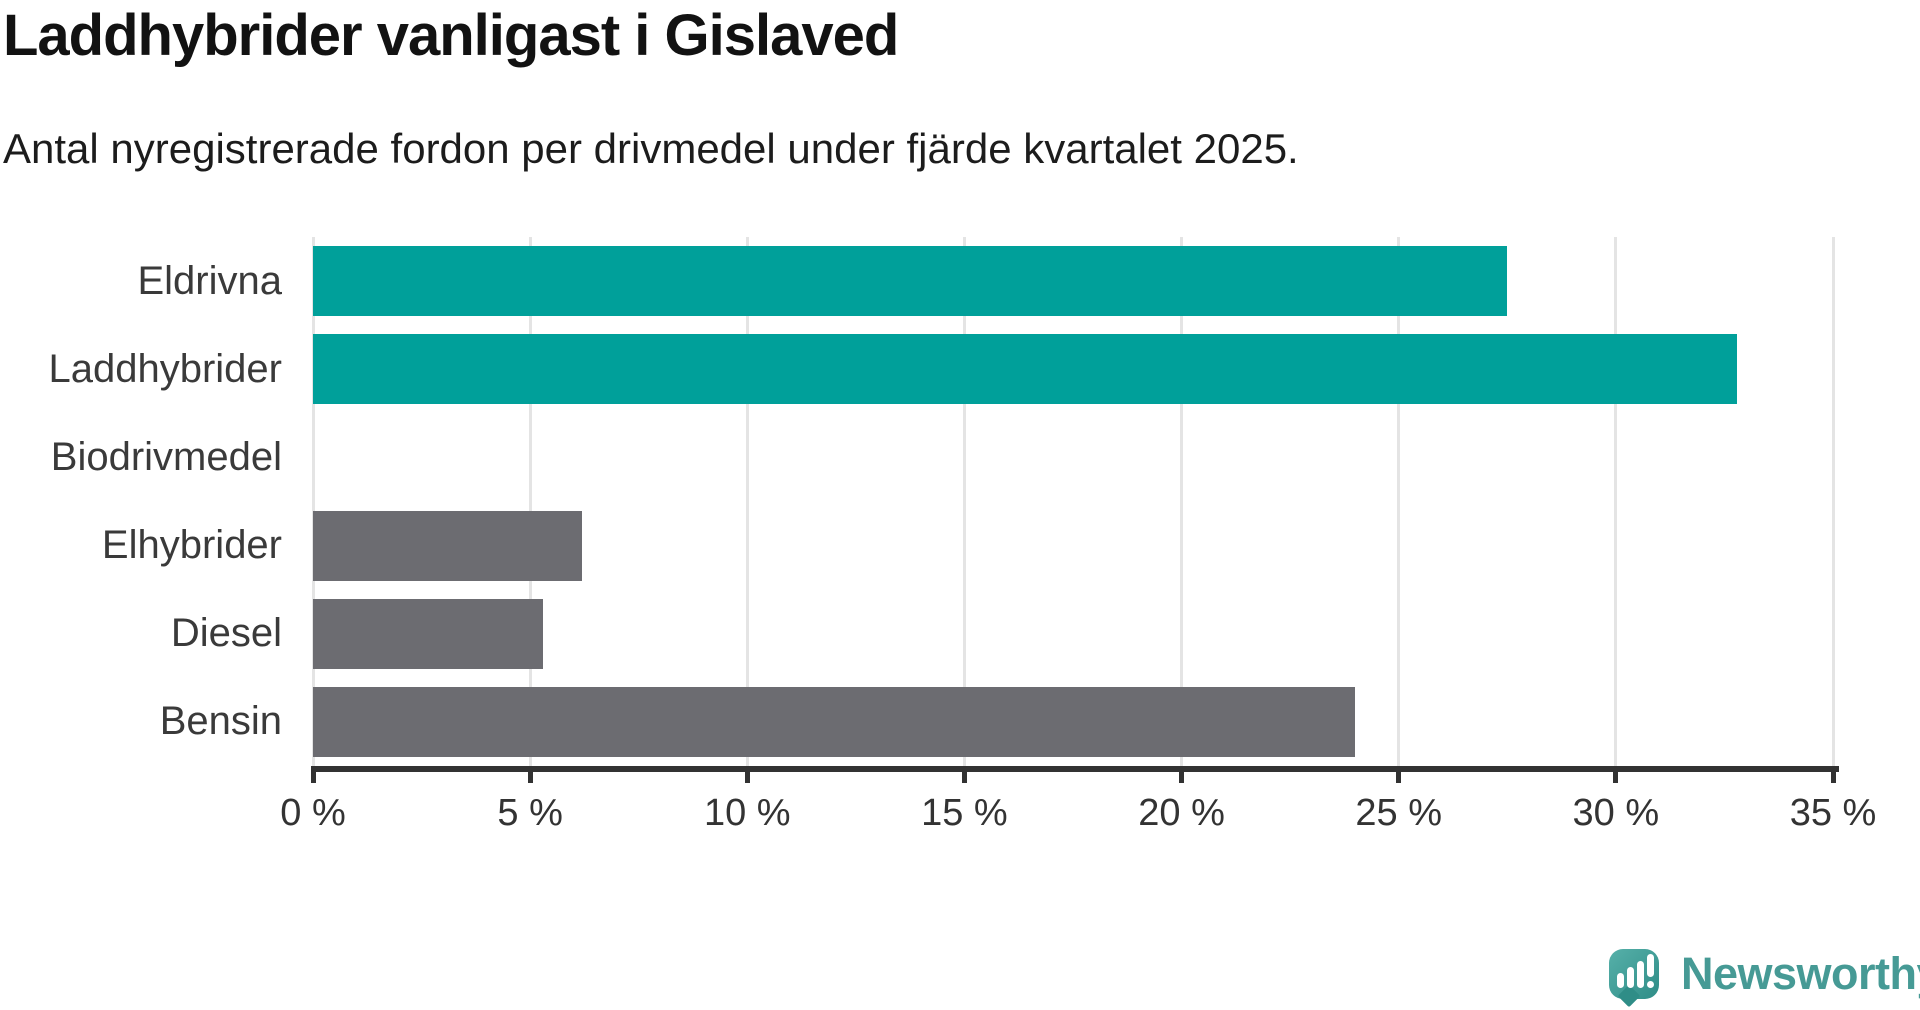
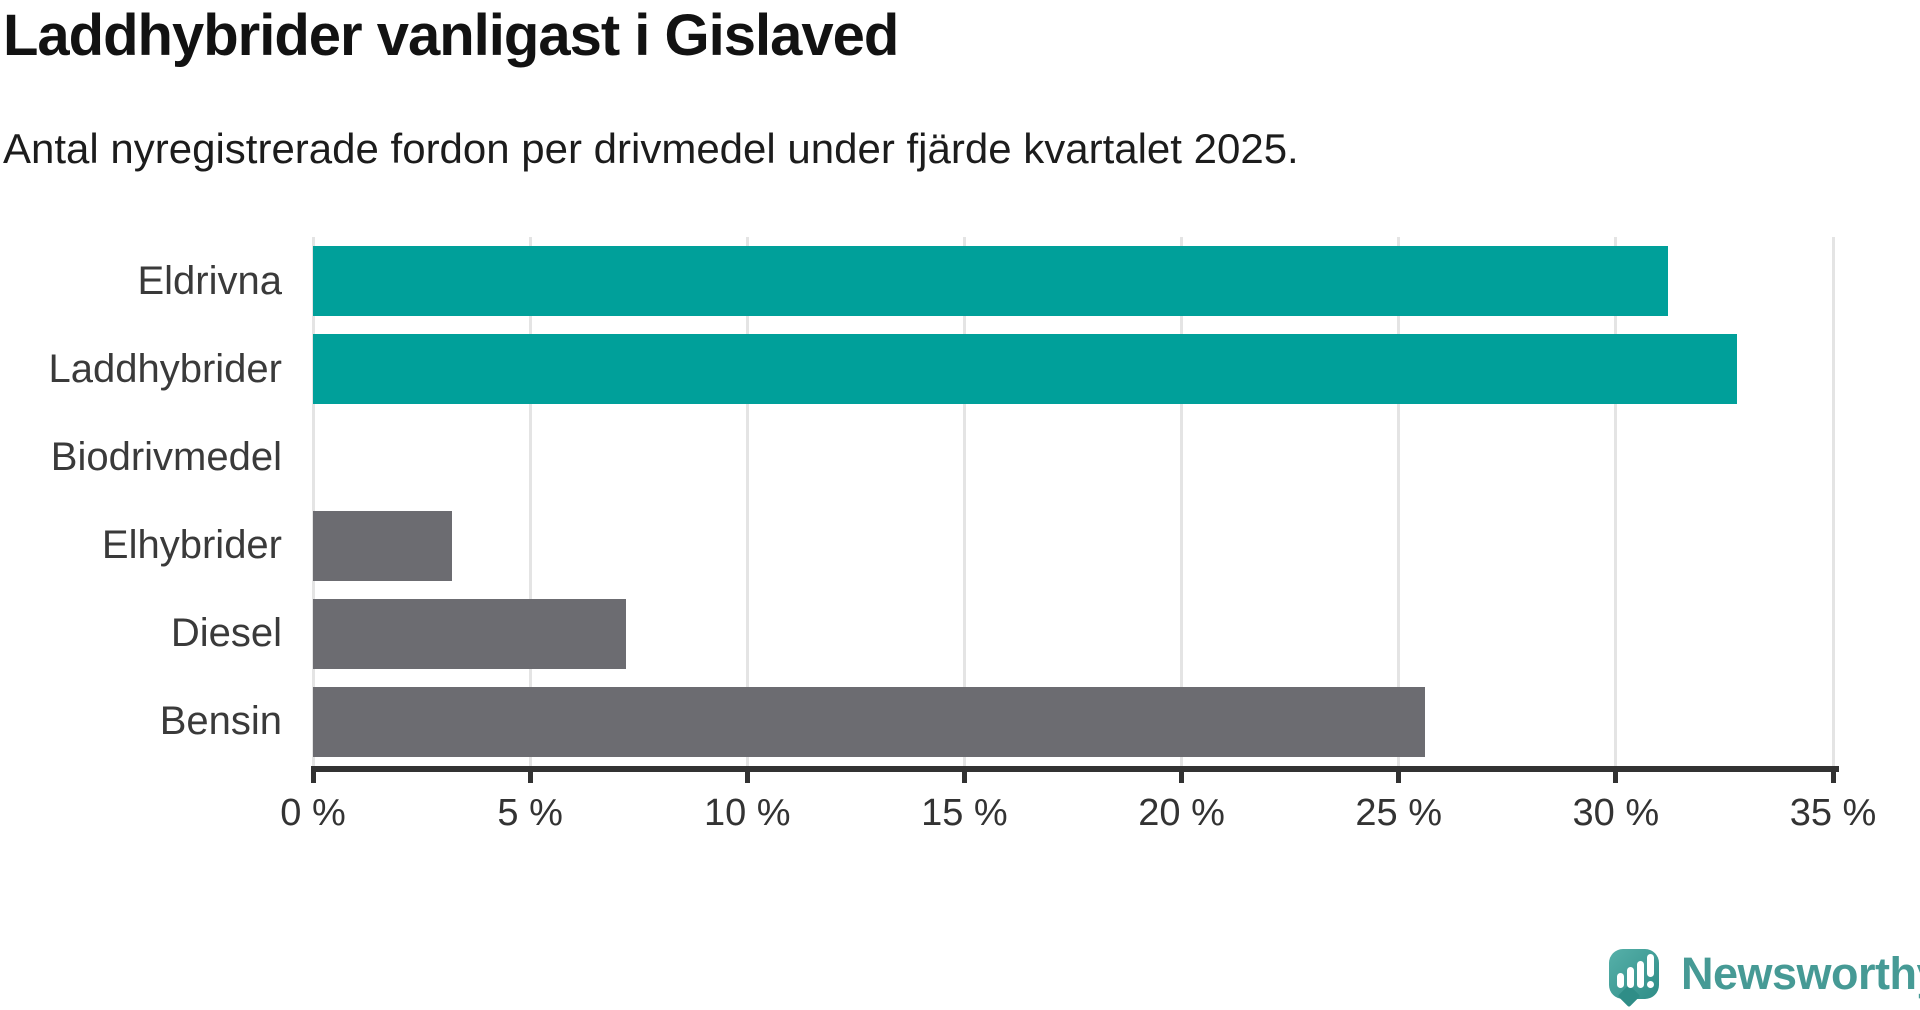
Eldrivna: 27.5% -> 31.2%
Elhybrider: 6.2% -> 3.2%
Diesel: 5.3% -> 7.2%
Bensin: 24.0% -> 25.6%
